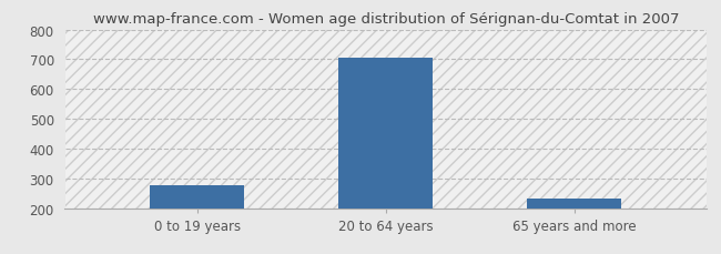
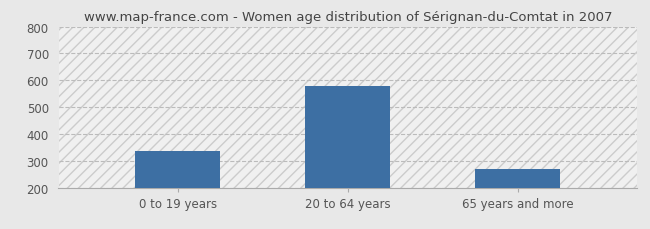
0 to 19 years: 278 -> 335
20 to 64 years: 705 -> 580
65 years and more: 232 -> 270
